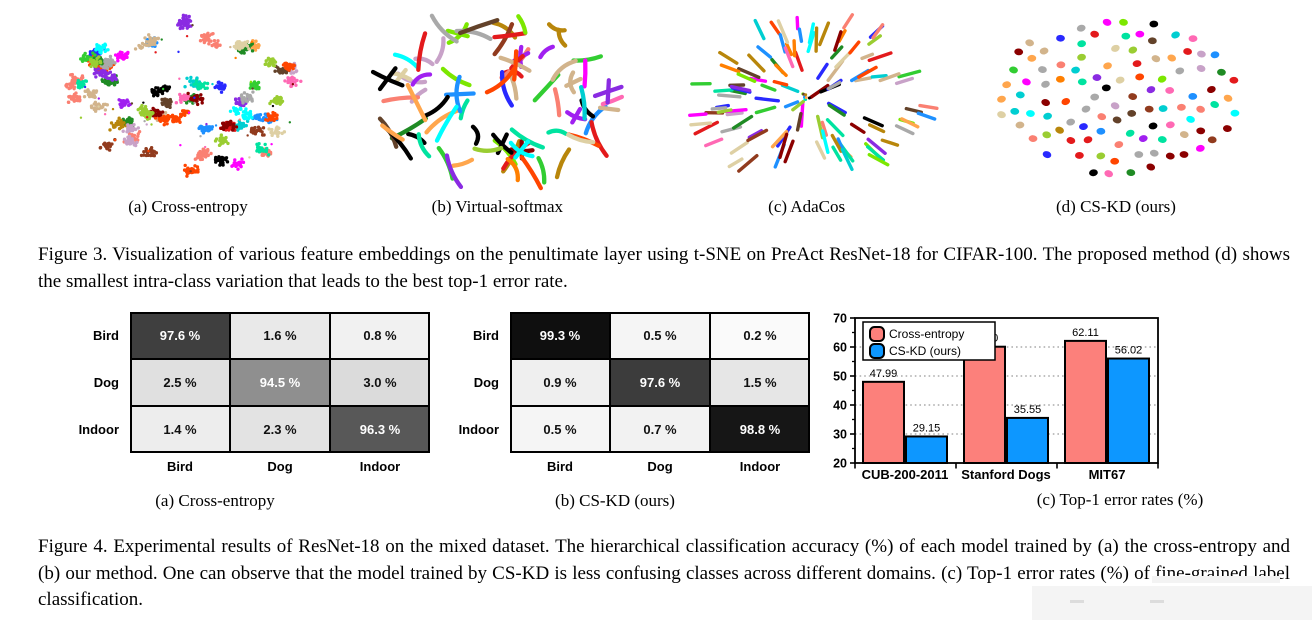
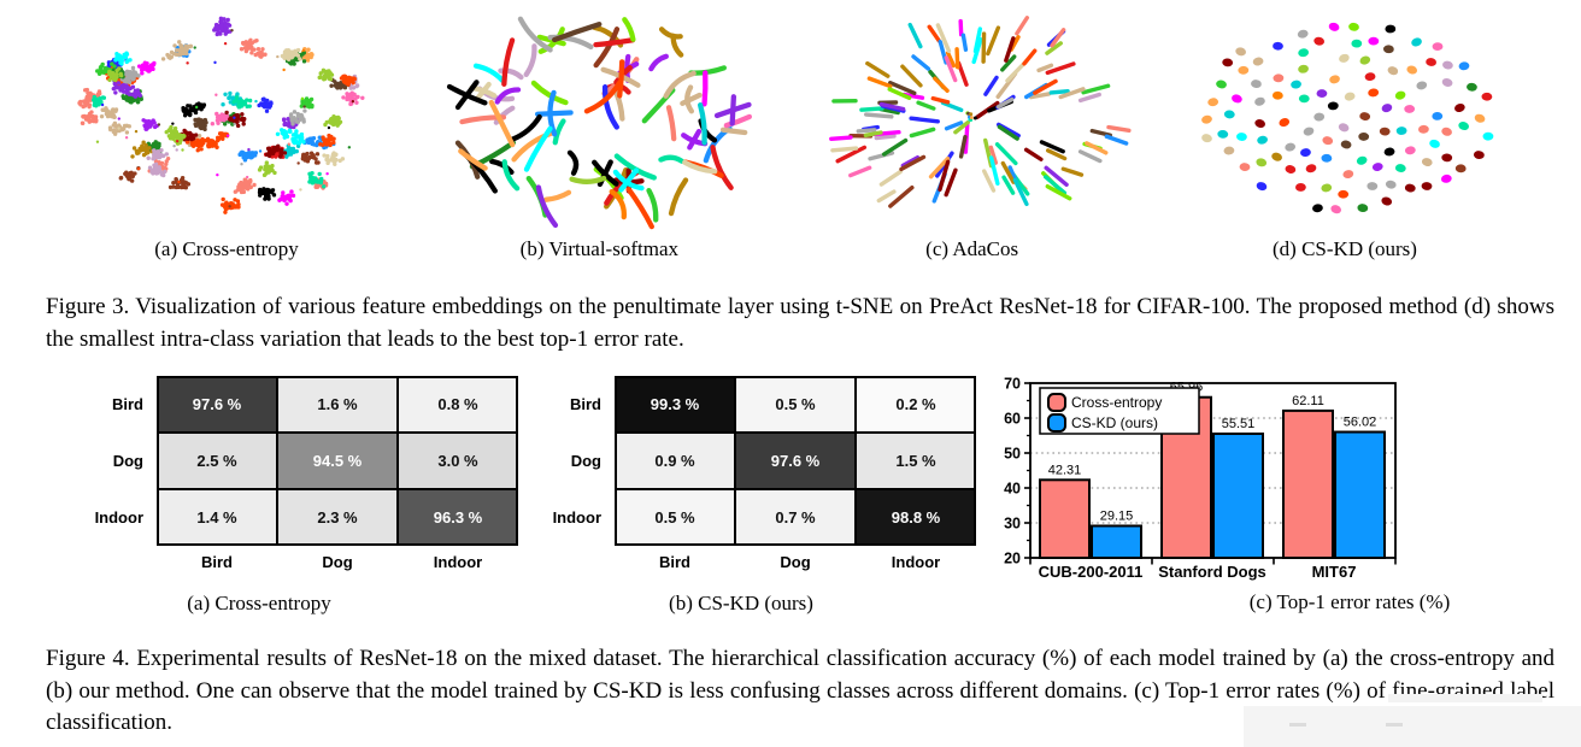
(c) Top-1 error rates (%)/Cross-entropy/CUB-200-2011: 47.99 -> 42.31
(c) Top-1 error rates (%)/Cross-entropy/Stanford Dogs: 60.10 -> 65.96
(c) Top-1 error rates (%)/CS-KD (ours)/Stanford Dogs: 35.55 -> 55.51
